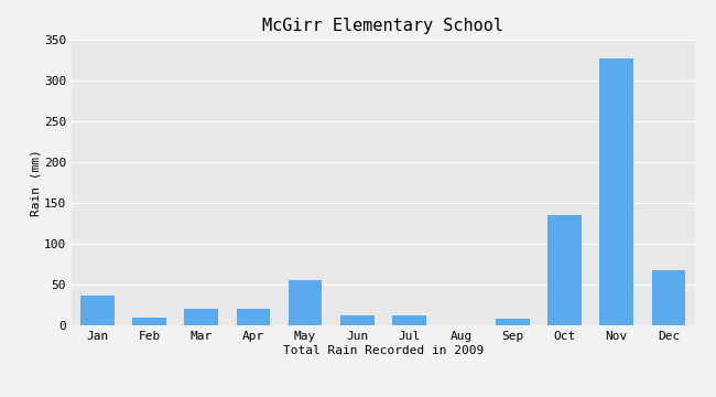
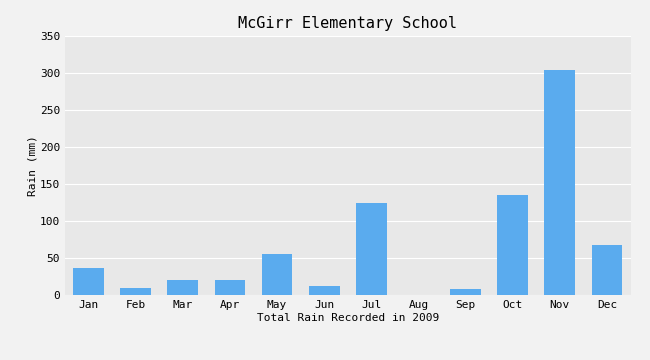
Jul: 13 -> 124
Nov: 327 -> 304
